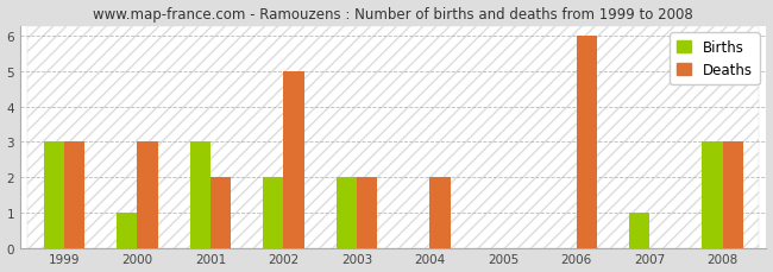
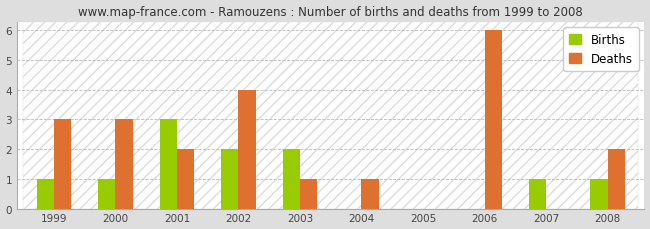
Births/1999: 3 -> 1
Deaths/2002: 5 -> 4
Deaths/2003: 2 -> 1
Deaths/2004: 2 -> 1
Births/2008: 3 -> 1
Deaths/2008: 3 -> 2
